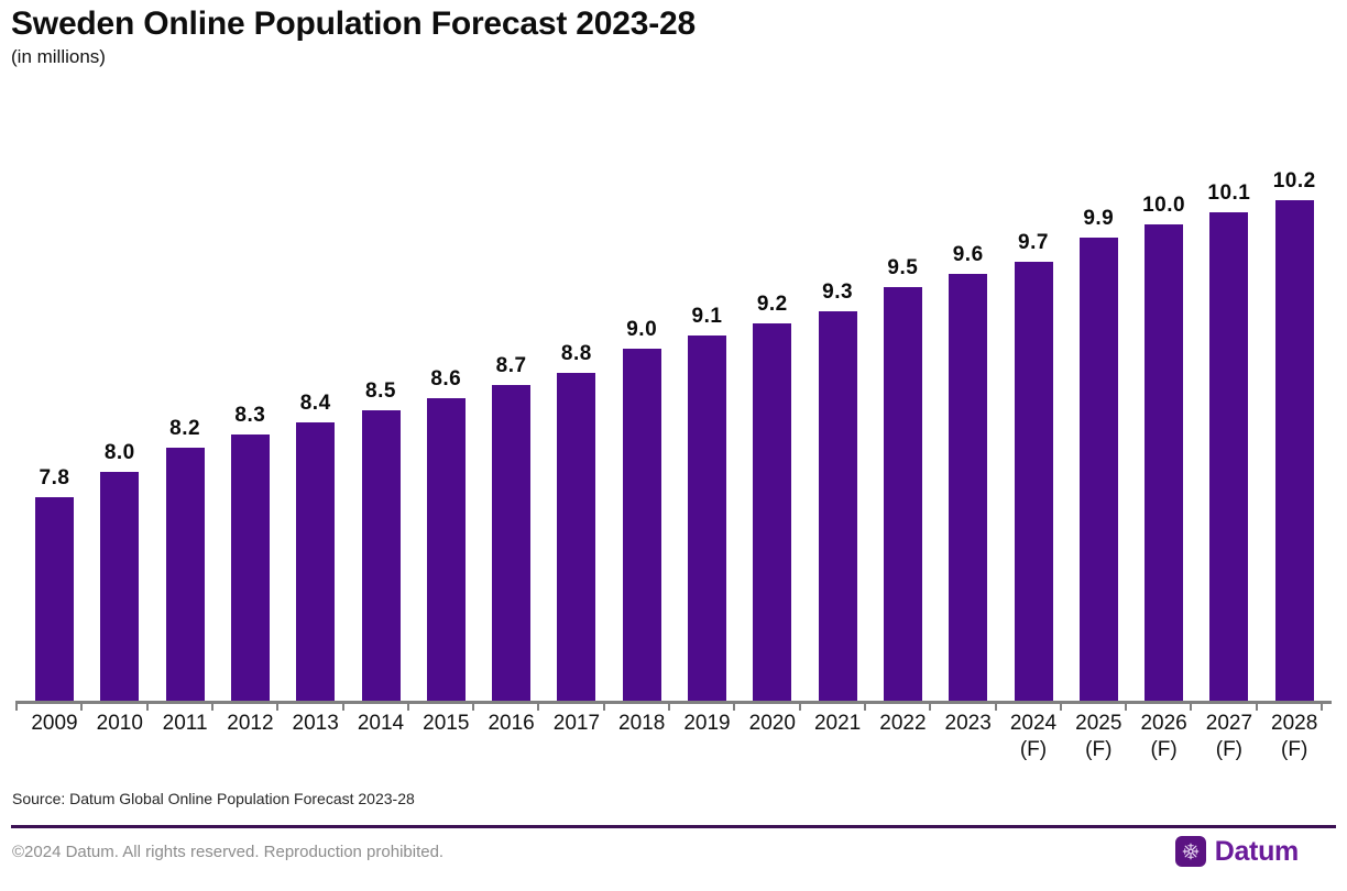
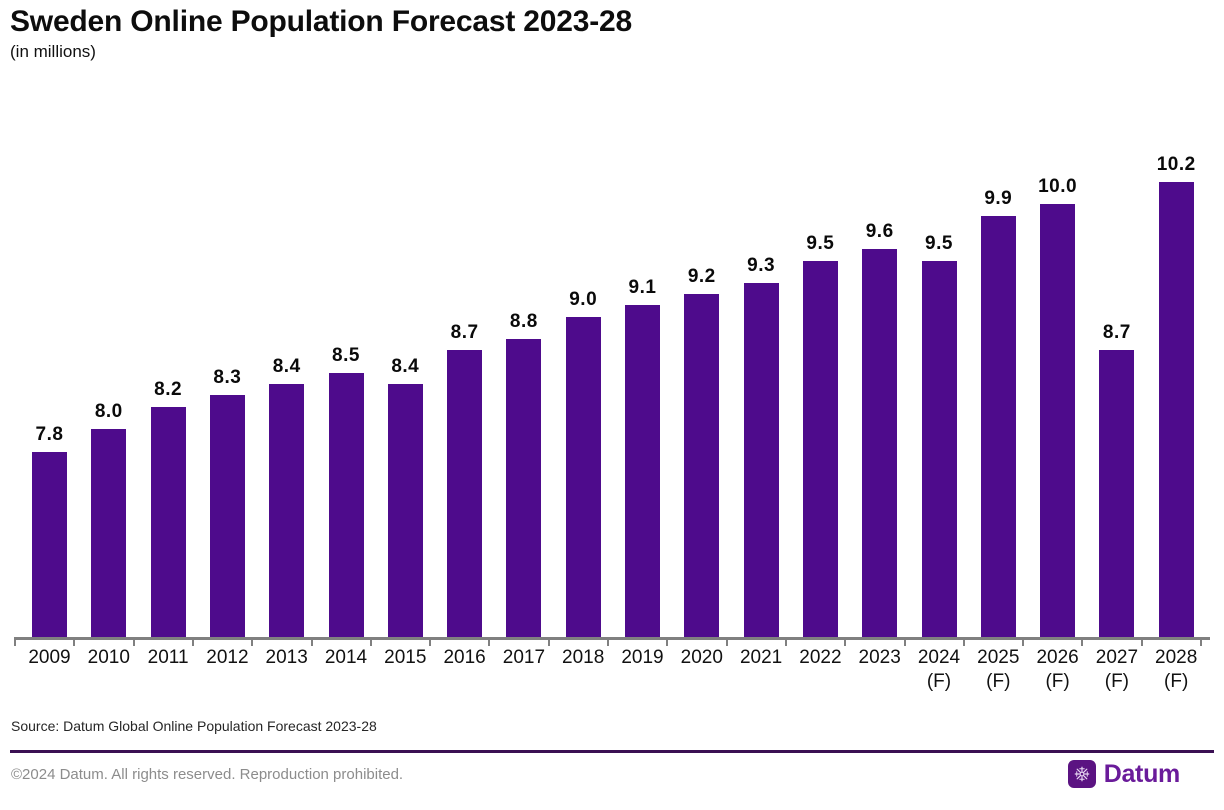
2015: 8.6 -> 8.4
2024: 9.7 -> 9.5
2027: 10.1 -> 8.7
